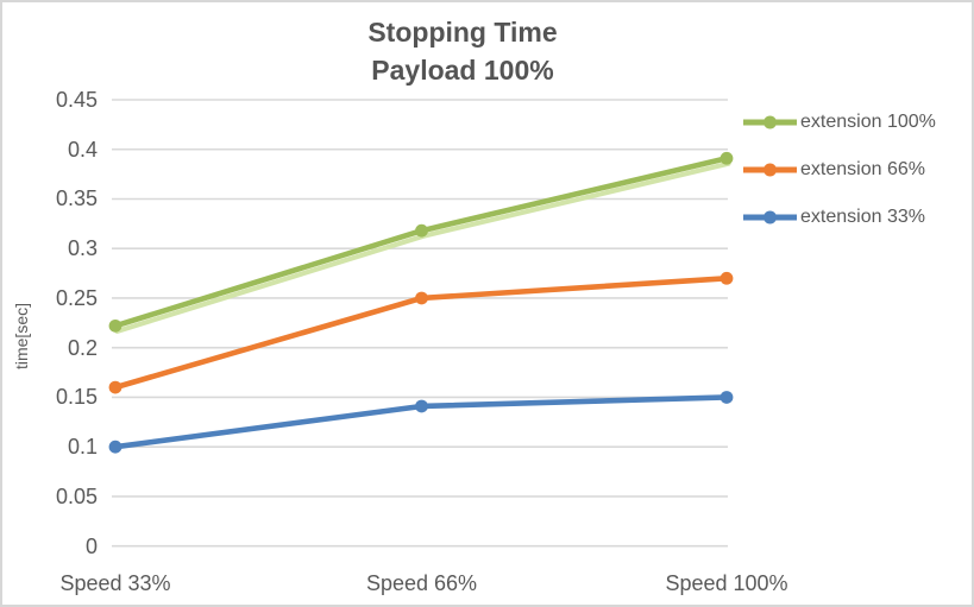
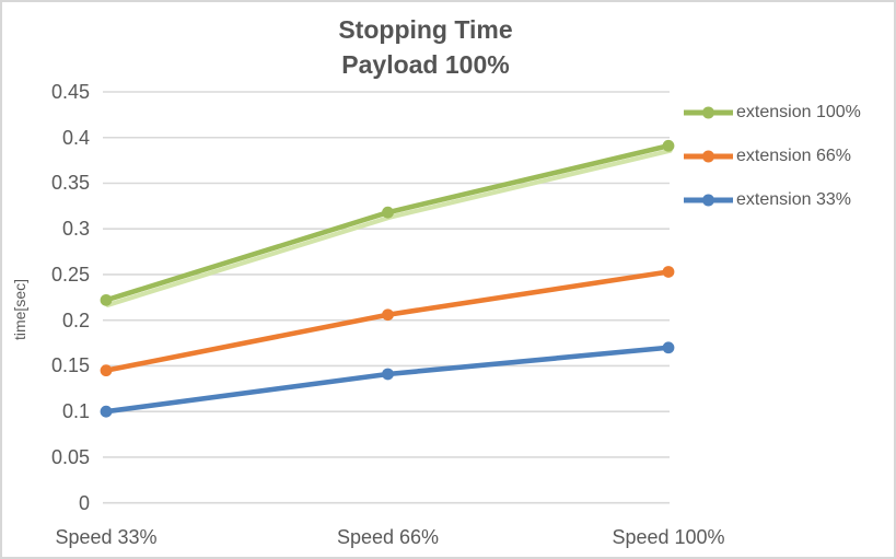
extension 66%/Speed 33%: 0.16 -> 0.14
extension 66%/Speed 66%: 0.25 -> 0.21
extension 66%/Speed 100%: 0.27 -> 0.25
extension 33%/Speed 100%: 0.15 -> 0.17
